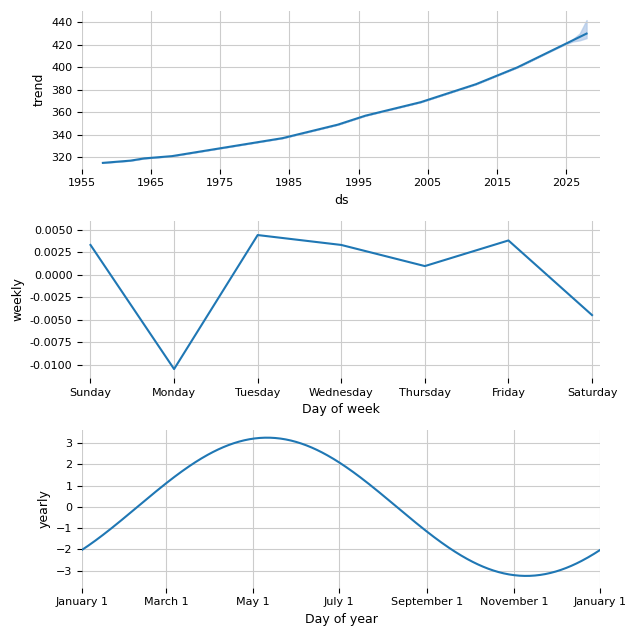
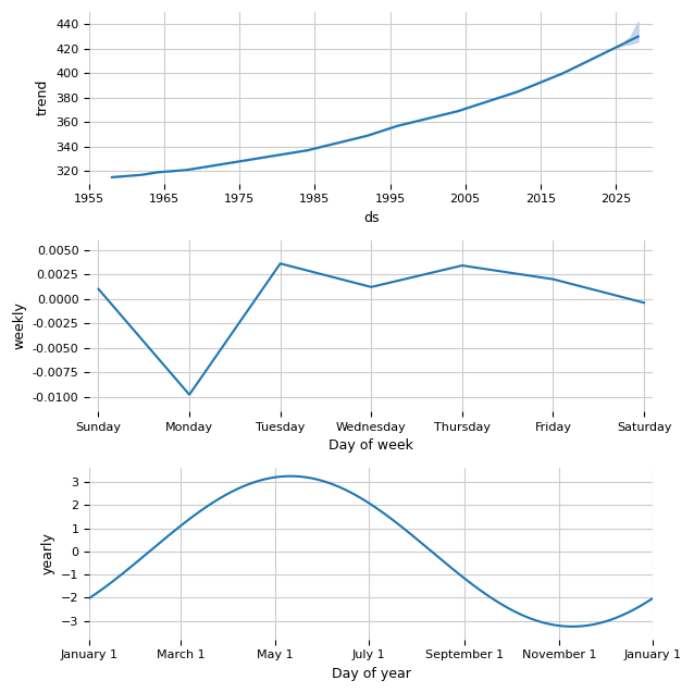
Sunday: 0.0033 -> 0.0010
Monday: -0.0105 -> -0.0098
Tuesday: 0.0044 -> 0.0036
Wednesday: 0.0033 -> 0.0012
Thursday: 0.0009 -> 0.0034
Friday: 0.0038 -> 0.0020
Saturday: -0.0045 -> -0.0004
